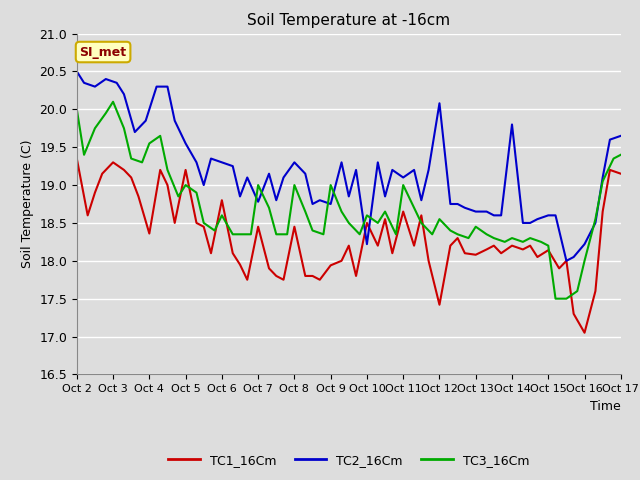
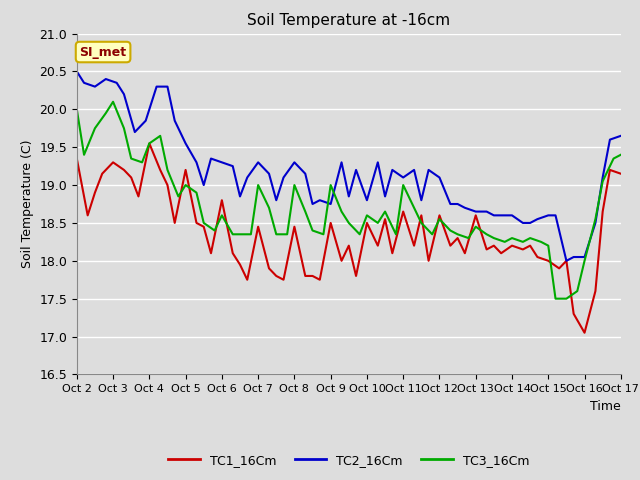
TC1_16Cm/Oct 4: 18.36 -> 19.55
TC2_16Cm/Oct 7: 18.78 -> 19.30
TC1_16Cm/Oct 9: 17.94 -> 18.50
TC2_16Cm/Oct 10: 18.22 -> 18.80
TC1_16Cm/Oct 12: 17.42 -> 18.60
TC2_16Cm/Oct 12: 20.08 -> 19.10
TC1_16Cm/Oct 13: 18.08 -> 18.60
TC2_16Cm/Oct 14: 19.80 -> 18.60
TC1_16Cm/Oct 15: 18.14 -> 18.00
TC2_16Cm/Oct 16: 18.22 -> 18.05
